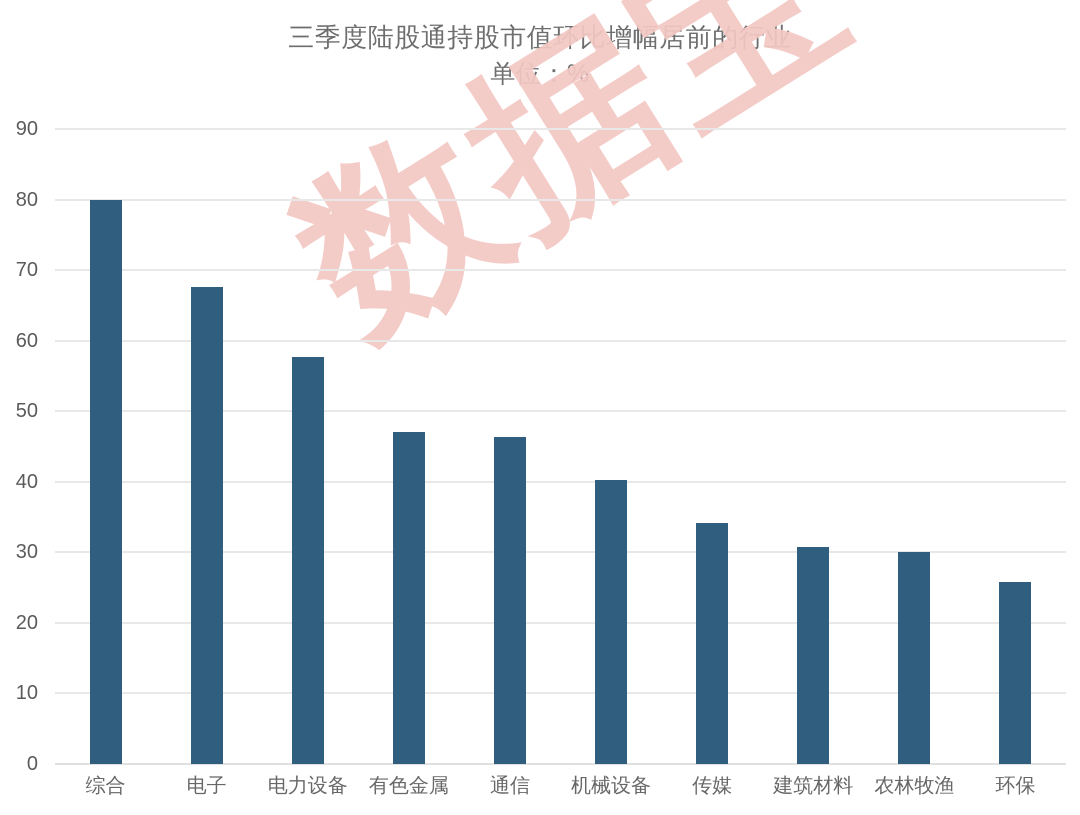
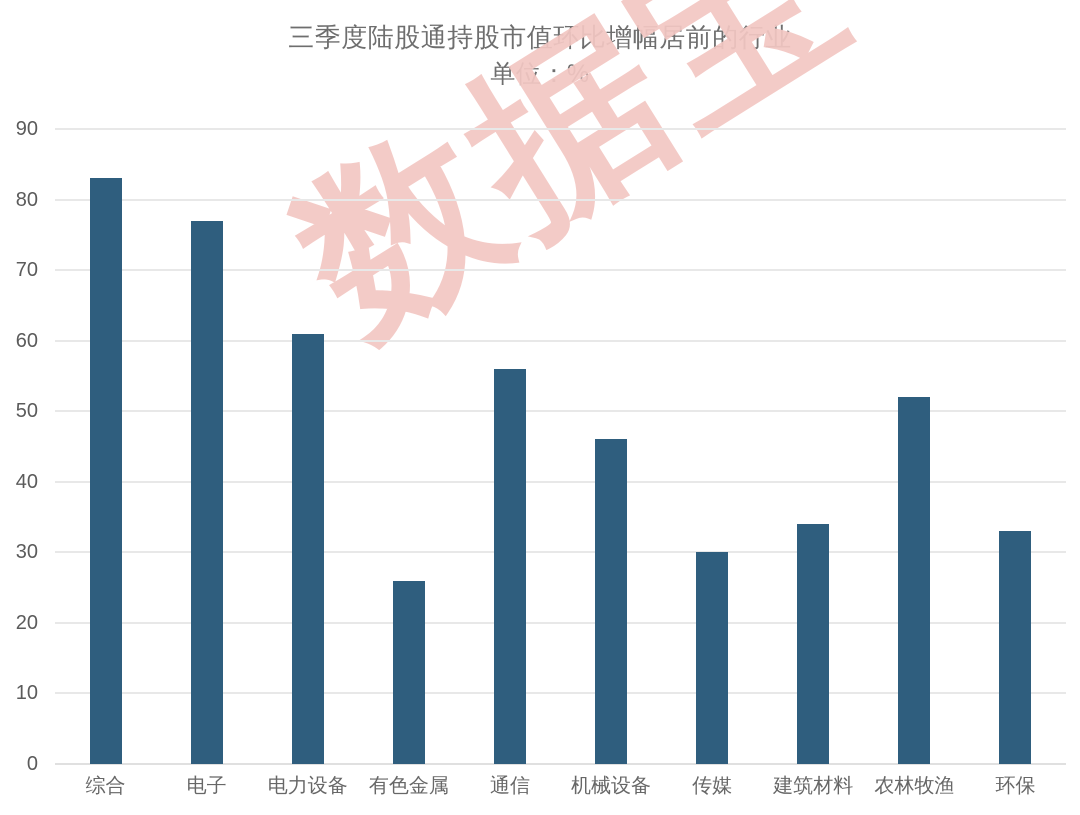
综合: 80 -> 83
电子: 68 -> 77
电力设备: 58 -> 61
有色金属: 47 -> 26
通信: 46 -> 56
机械设备: 40 -> 46
传媒: 34 -> 30
建筑材料: 31 -> 34
农林牧渔: 30 -> 52
环保: 26 -> 33
